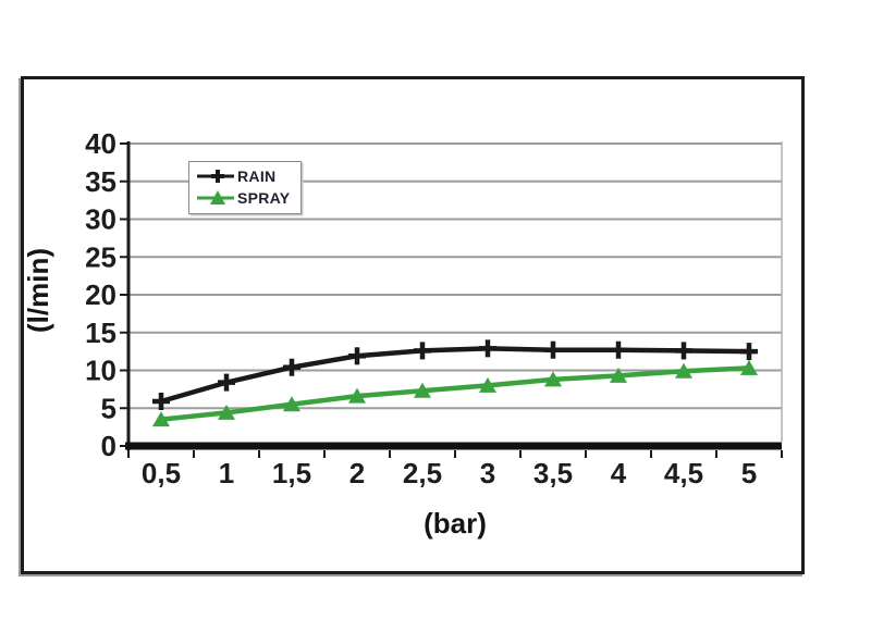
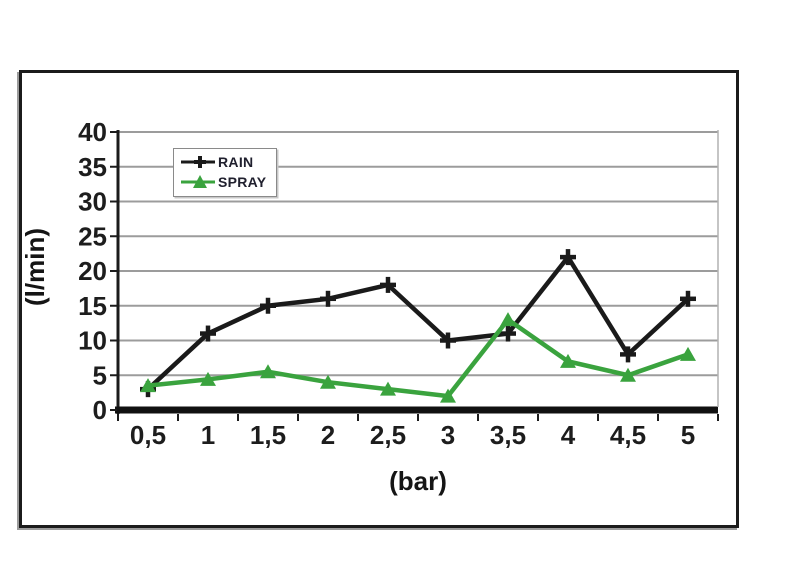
RAIN/0,5: 6 -> 3
RAIN/1: 8 -> 11
RAIN/1,5: 10 -> 15
RAIN/2: 12 -> 16
SPRAY/2: 7 -> 4
RAIN/2,5: 13 -> 18
SPRAY/2,5: 7 -> 3
RAIN/3: 13 -> 10
SPRAY/3: 8 -> 2
RAIN/3,5: 13 -> 11
SPRAY/3,5: 9 -> 13
RAIN/4: 13 -> 22
SPRAY/4: 9 -> 7
RAIN/4,5: 13 -> 8
SPRAY/4,5: 10 -> 5
RAIN/5: 12 -> 16
SPRAY/5: 10 -> 8
